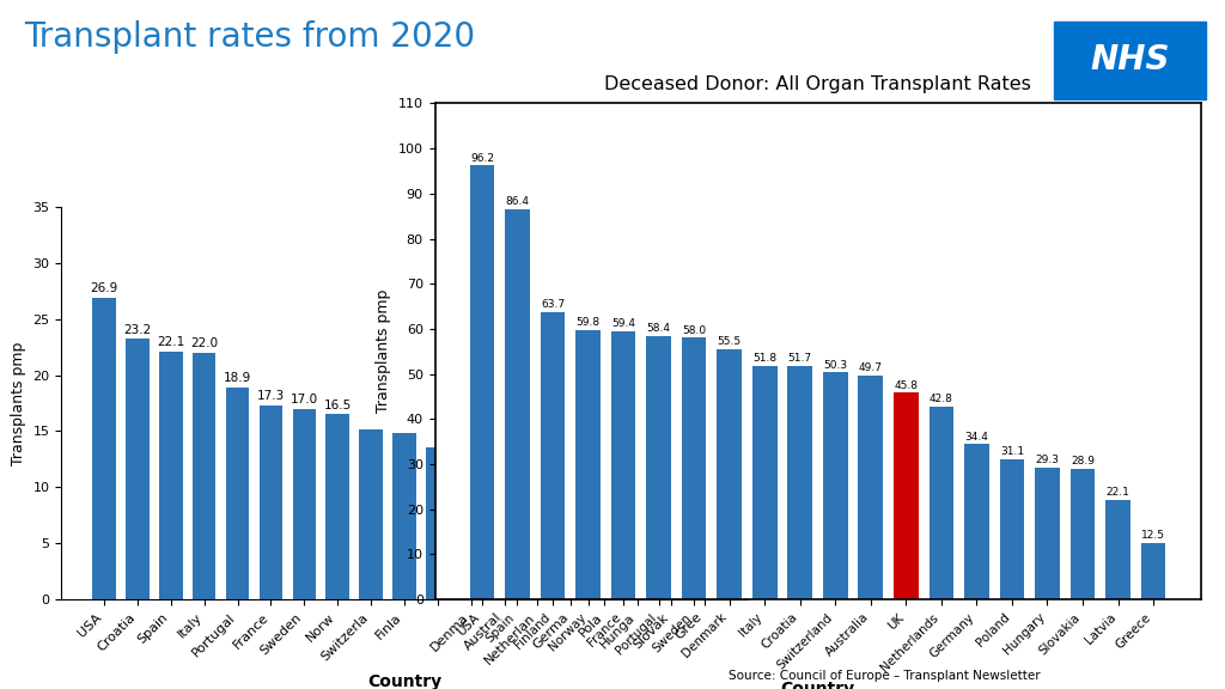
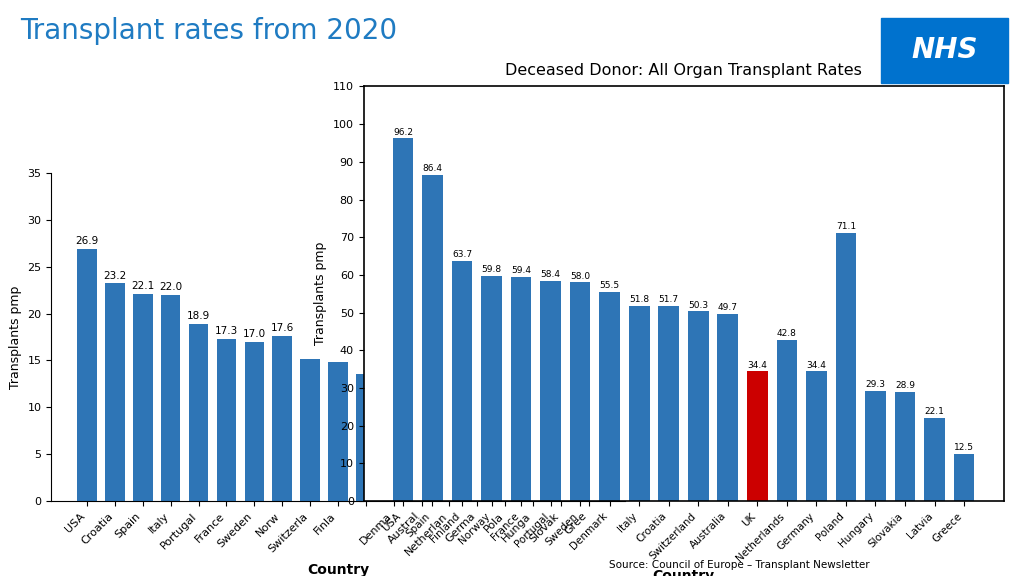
Deceased Donor: All Organ Transplant Rates/UK: 45.8 -> 34.4
Deceased Donor: All Organ Transplant Rates/Poland: 31.1 -> 71.1
Norw: 16.5 -> 17.6
